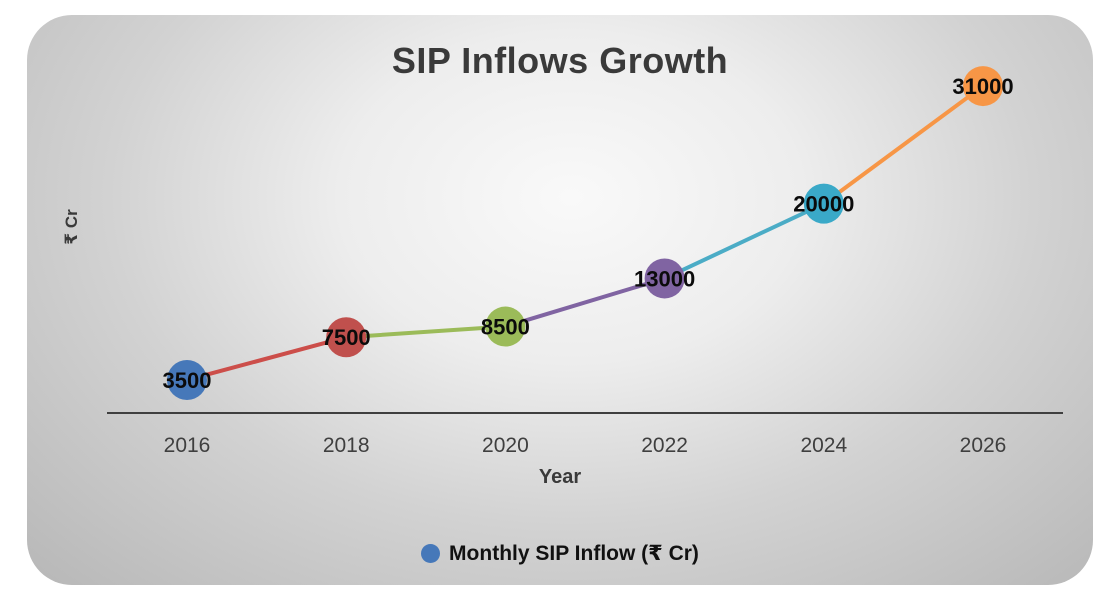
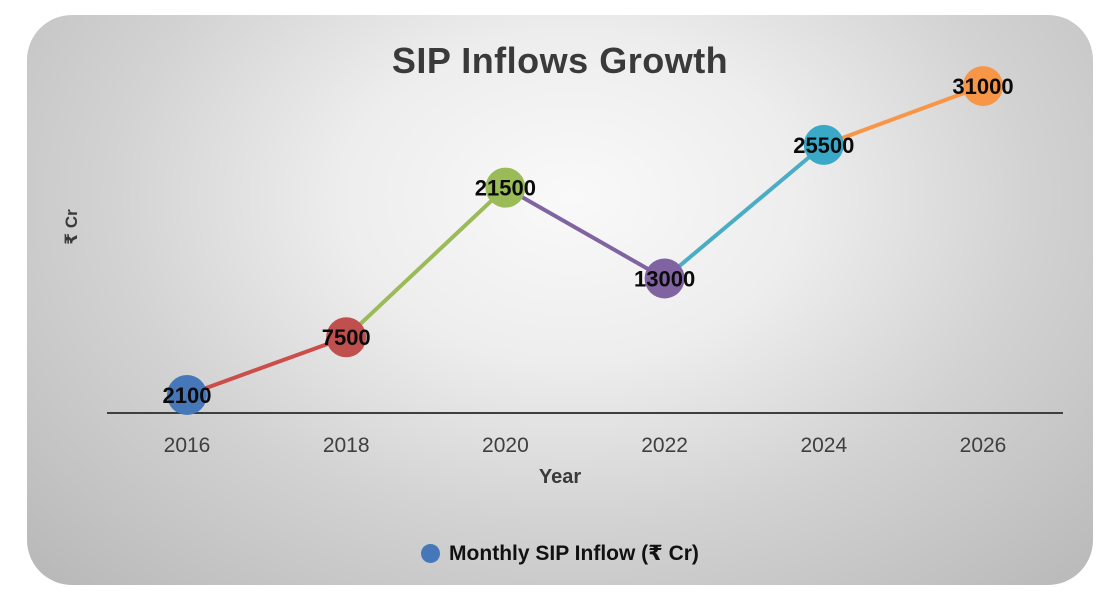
2016: 3500 -> 2100
2020: 8500 -> 21500
2024: 20000 -> 25500
